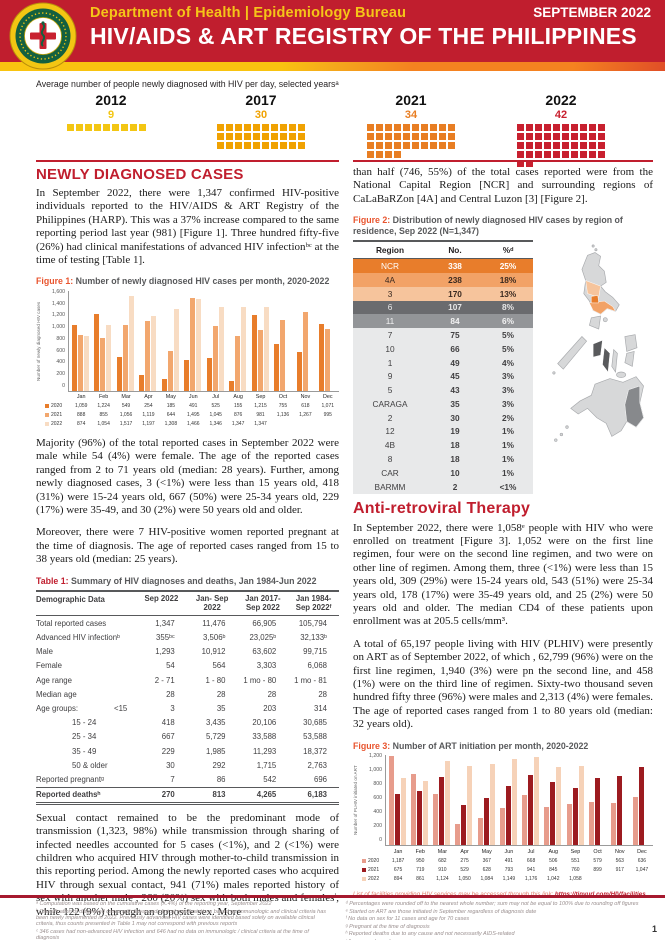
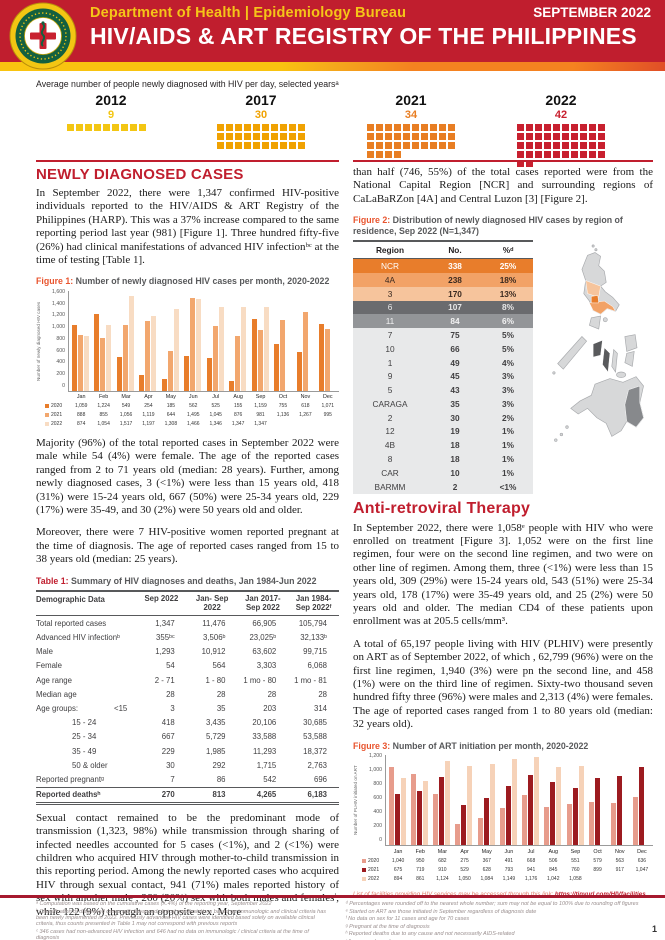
Number of newly diagnosed HIV cases per month, 2020-2022/2020/Jun: 491 -> 562
Number of newly diagnosed HIV cases per month, 2020-2022/2020/Sep: 1,215 -> 1,159
Number of ART initiation per month, 2020-2022/2020/Jan: 1,187 -> 1,040
